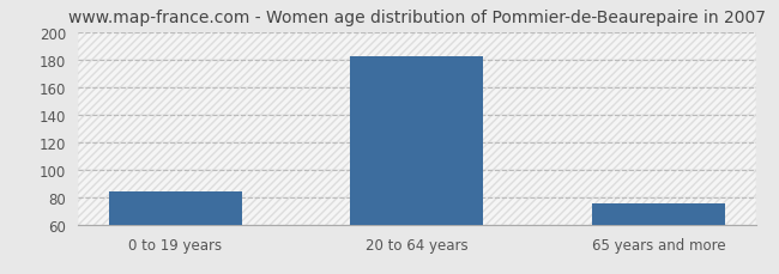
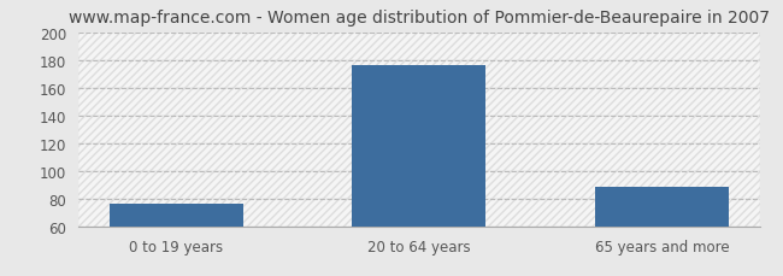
0 to 19 years: 84 -> 76
20 to 64 years: 182 -> 176
65 years and more: 75 -> 88
